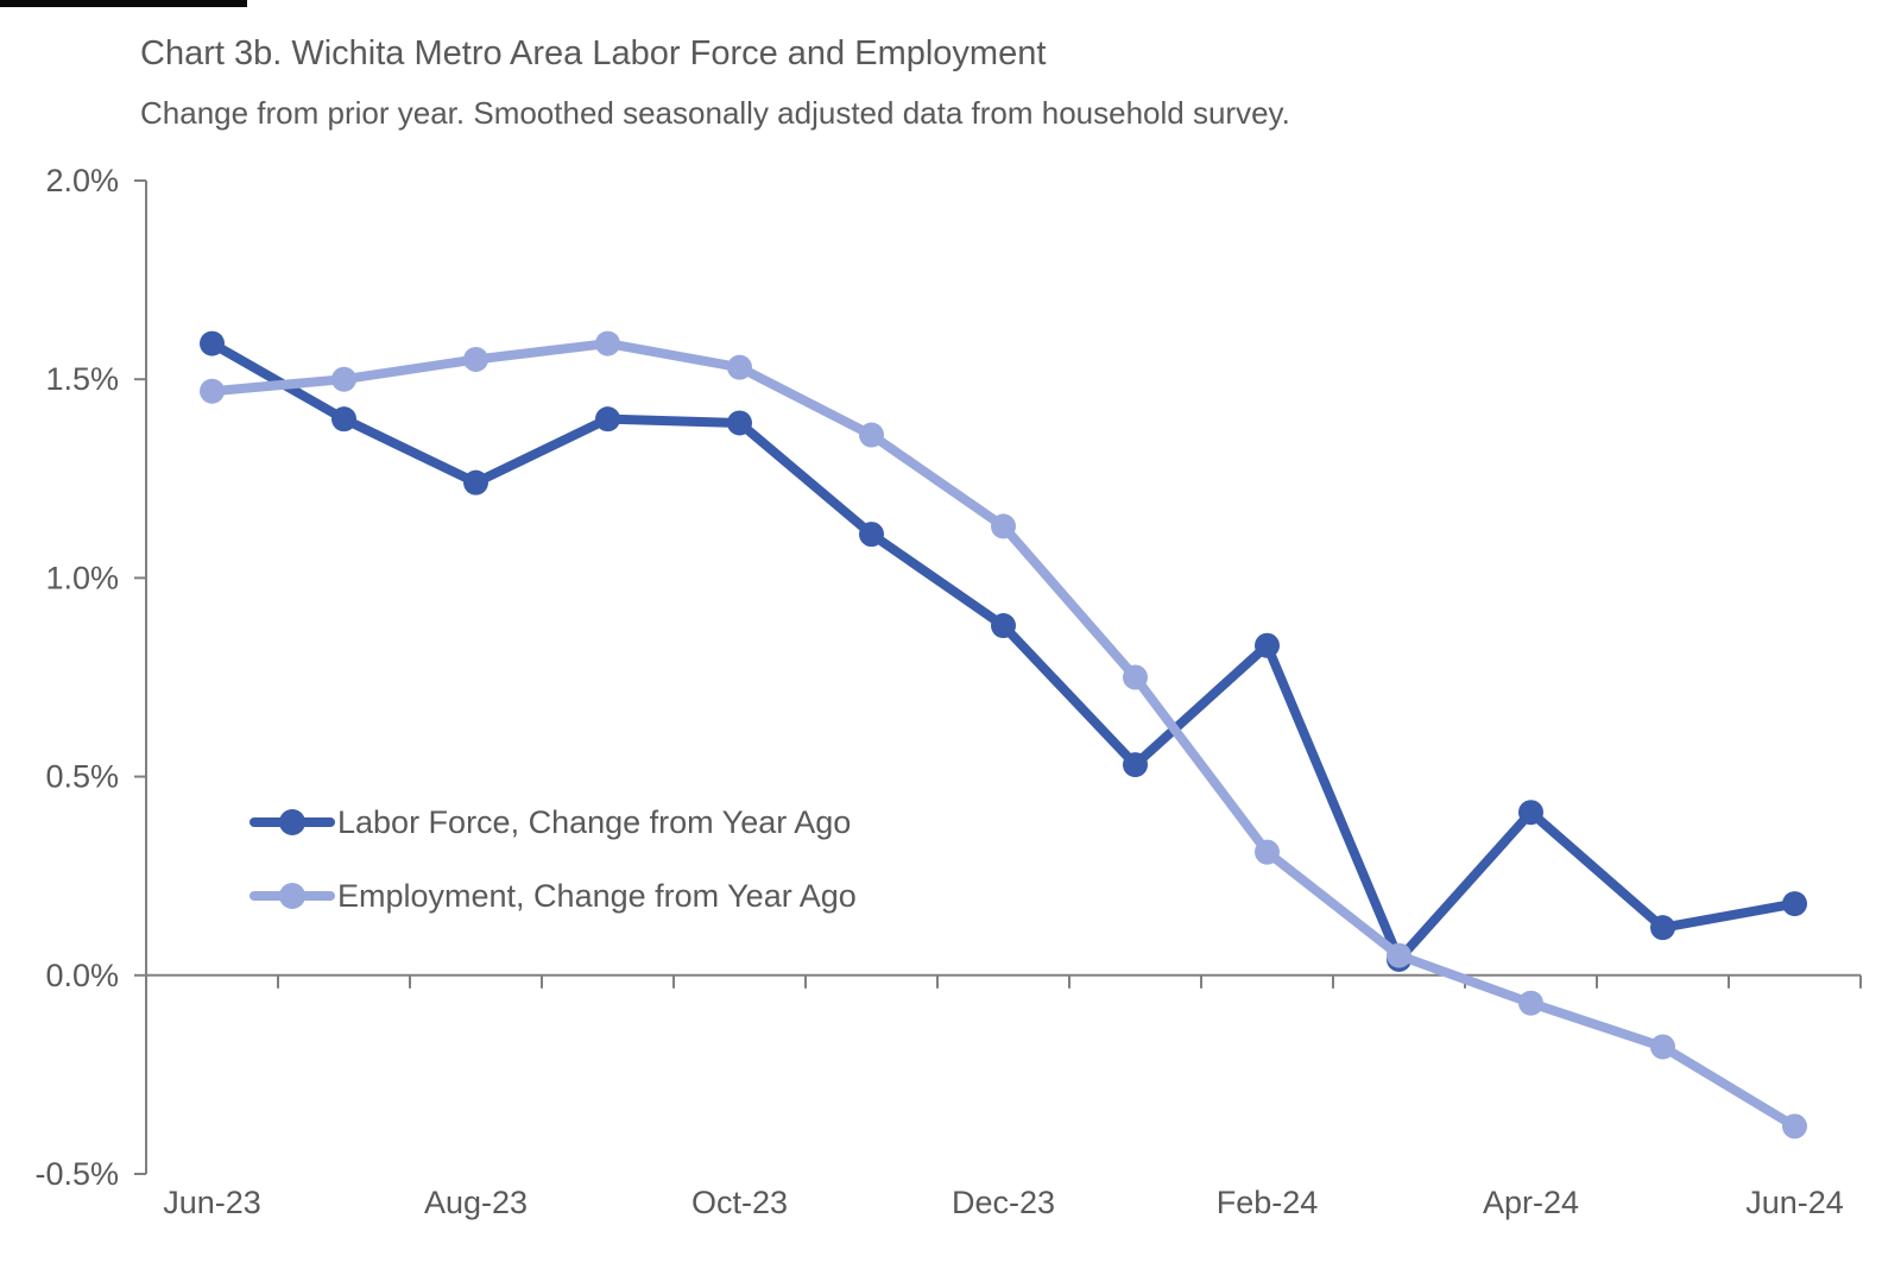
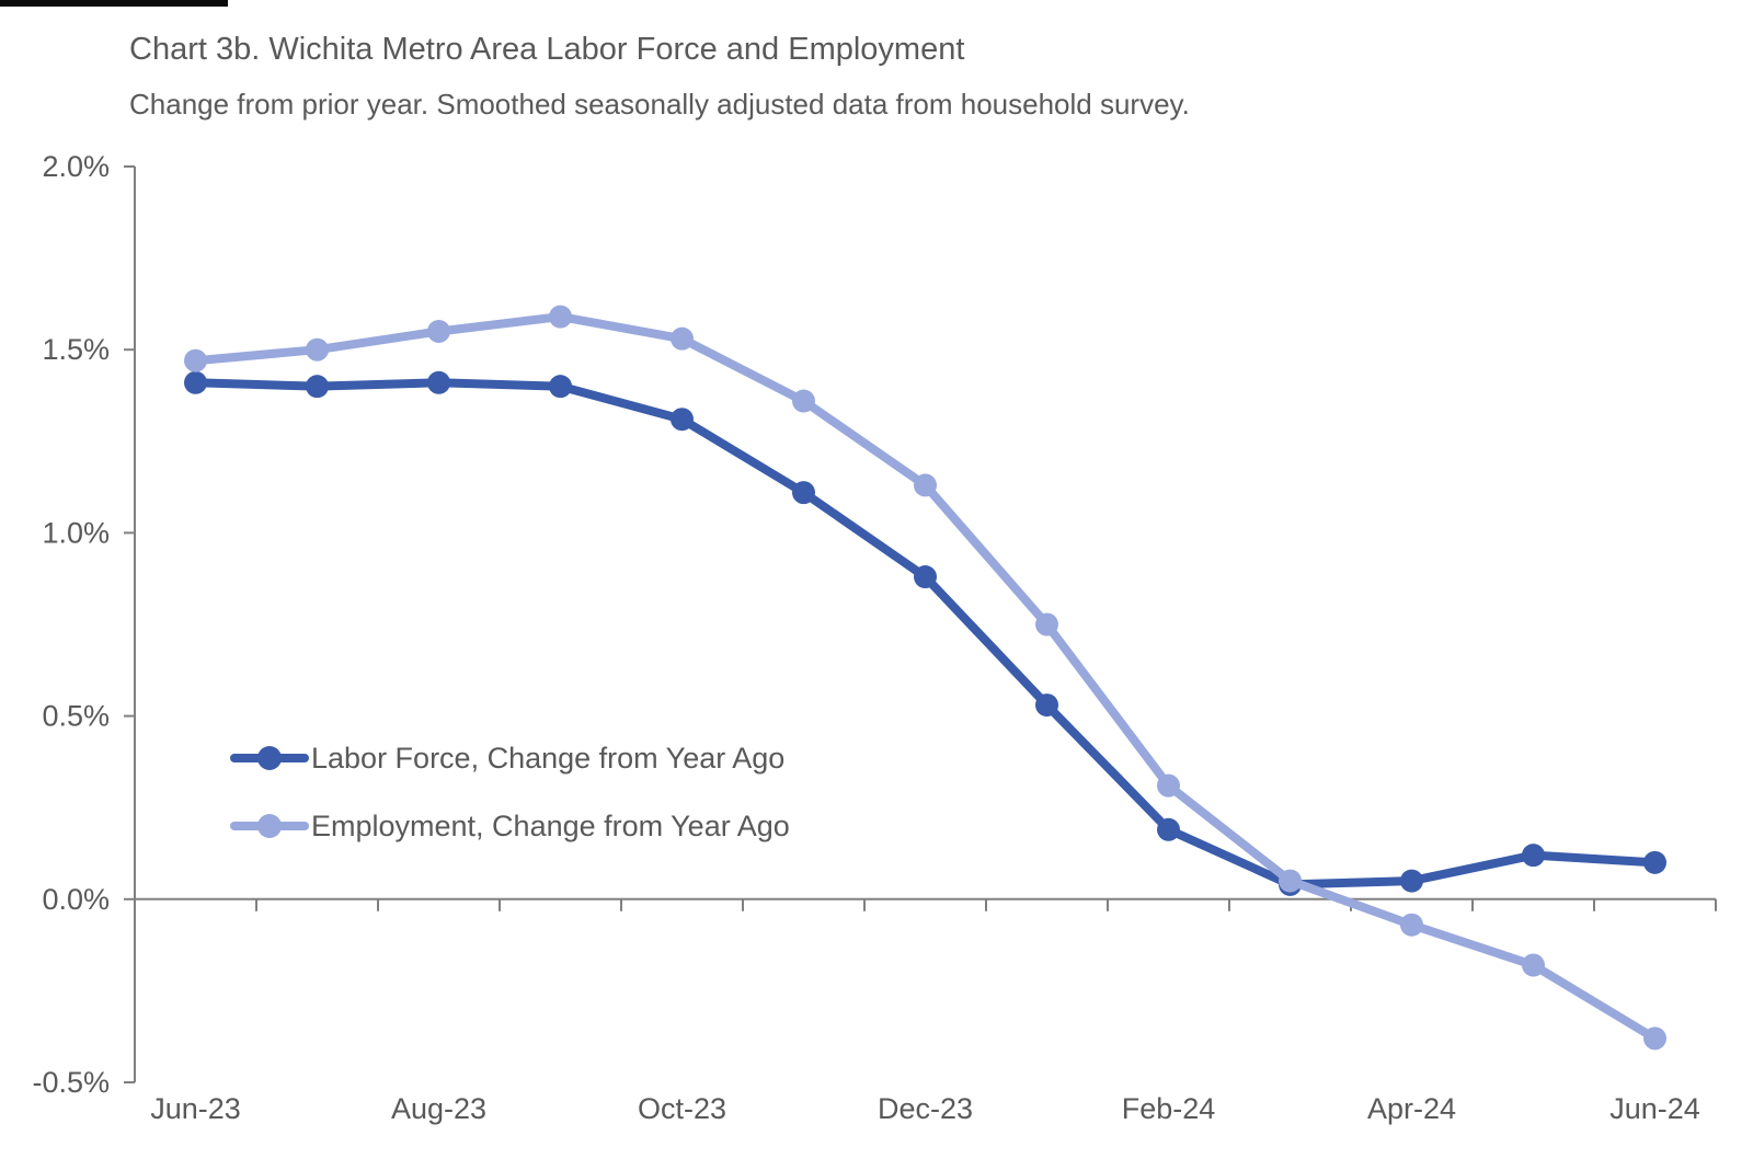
Labor Force, Change from Year Ago/Jun-23: 1.59% -> 1.41%
Labor Force, Change from Year Ago/Aug-23: 1.24% -> 1.41%
Labor Force, Change from Year Ago/Oct-23: 1.39% -> 1.31%
Labor Force, Change from Year Ago/Feb-24: 0.83% -> 0.19%
Labor Force, Change from Year Ago/Apr-24: 0.41% -> 0.05%
Labor Force, Change from Year Ago/Jun-24: 0.18% -> 0.10%
